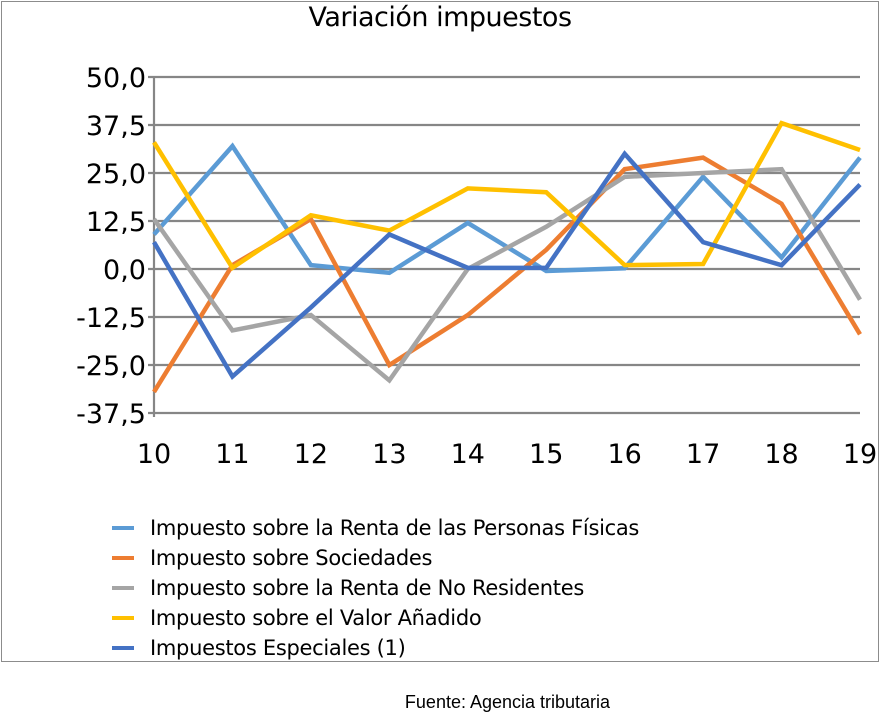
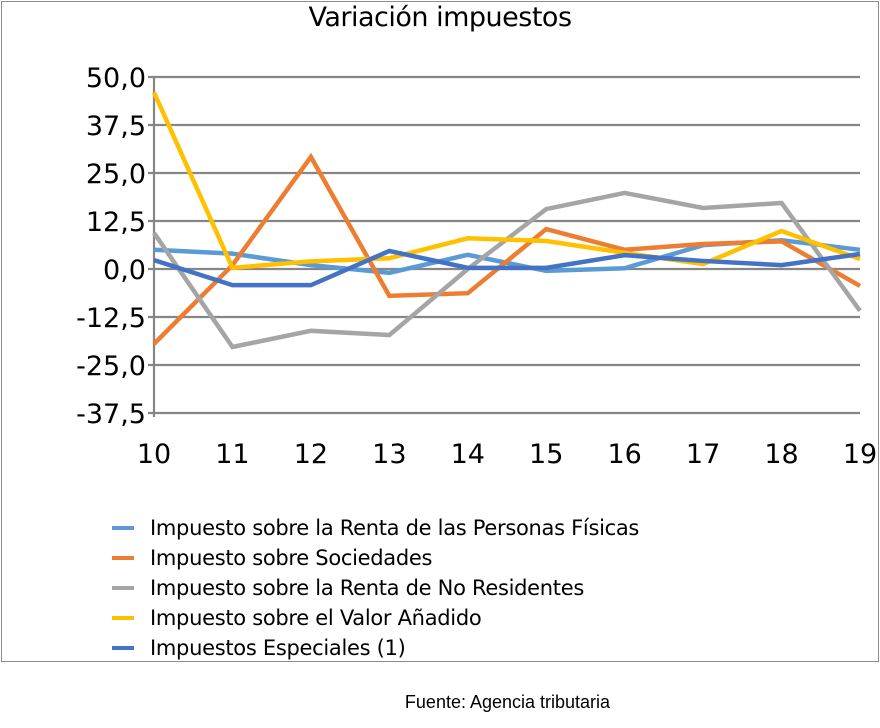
Impuesto sobre la Renta de las Personas Físicas/10: 9 -> 5
Impuesto sobre Sociedades/10: -32 -> -20
Impuesto sobre la Renta de No Residentes/10: 13 -> 9
Impuesto sobre el Valor Añadido/10: 33 -> 46
Impuestos Especiales (1)/10: 7 -> 2
Impuesto sobre la Renta de las Personas Físicas/11: 32 -> 4
Impuesto sobre la Renta de No Residentes/11: -16 -> -20
Impuestos Especiales (1)/11: -28 -> -4
Impuesto sobre Sociedades/12: 13 -> 29
Impuesto sobre la Renta de No Residentes/12: -12 -> -16
Impuesto sobre el Valor Añadido/12: 14 -> 2
Impuestos Especiales (1)/12: -10 -> -4
Impuesto sobre Sociedades/13: -25 -> -7
Impuesto sobre la Renta de No Residentes/13: -29 -> -17
Impuesto sobre el Valor Añadido/13: 10 -> 3
Impuestos Especiales (1)/13: 9 -> 5
Impuesto sobre la Renta de las Personas Físicas/14: 12 -> 4
Impuesto sobre Sociedades/14: -12 -> -6
Impuesto sobre el Valor Añadido/14: 21 -> 8
Impuesto sobre Sociedades/15: 5 -> 10
Impuesto sobre la Renta de No Residentes/15: 11 -> 16
Impuesto sobre el Valor Añadido/15: 20 -> 7
Impuesto sobre Sociedades/16: 26 -> 5
Impuesto sobre la Renta de No Residentes/16: 24 -> 20
Impuesto sobre el Valor Añadido/16: 1 -> 4
Impuestos Especiales (1)/16: 30 -> 4
Impuesto sobre la Renta de las Personas Físicas/17: 24 -> 6
Impuesto sobre Sociedades/17: 29 -> 6
Impuesto sobre la Renta de No Residentes/17: 25 -> 16
Impuestos Especiales (1)/17: 7 -> 2
Impuesto sobre la Renta de las Personas Físicas/18: 3 -> 8
Impuesto sobre Sociedades/18: 17 -> 7
Impuesto sobre la Renta de No Residentes/18: 26 -> 17
Impuesto sobre el Valor Añadido/18: 38 -> 10
Impuesto sobre la Renta de las Personas Físicas/19: 29 -> 5
Impuesto sobre Sociedades/19: -17 -> -4
Impuesto sobre la Renta de No Residentes/19: -8 -> -11
Impuesto sobre el Valor Añadido/19: 31 -> 3
Impuestos Especiales (1)/19: 22 -> 4
